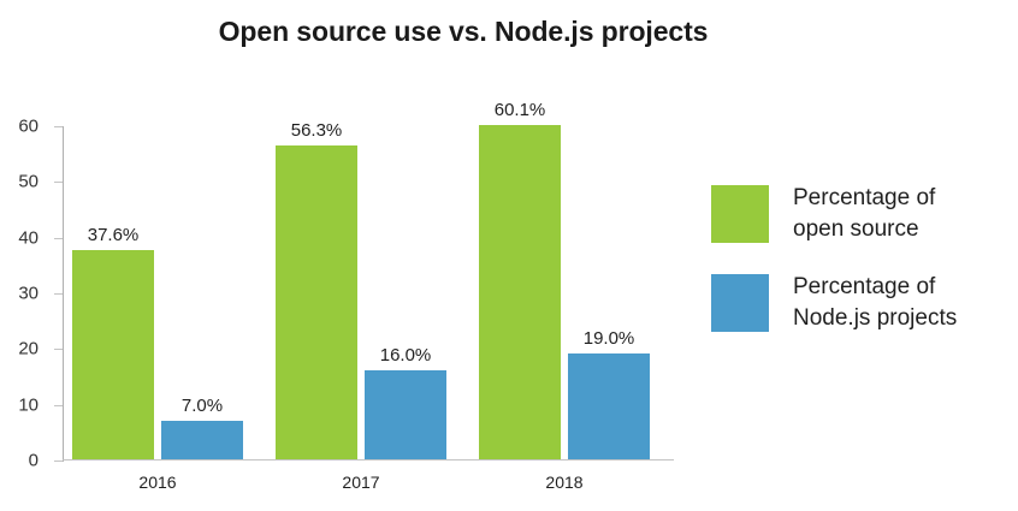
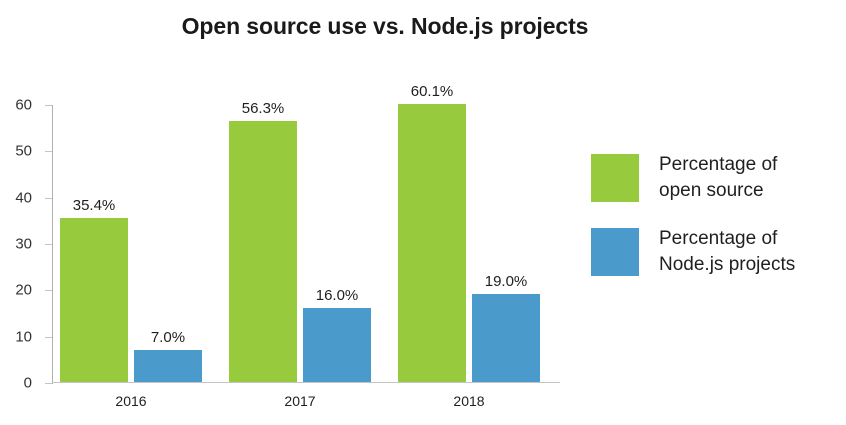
Percentage of open source/2016: 37.6% -> 35.4%
